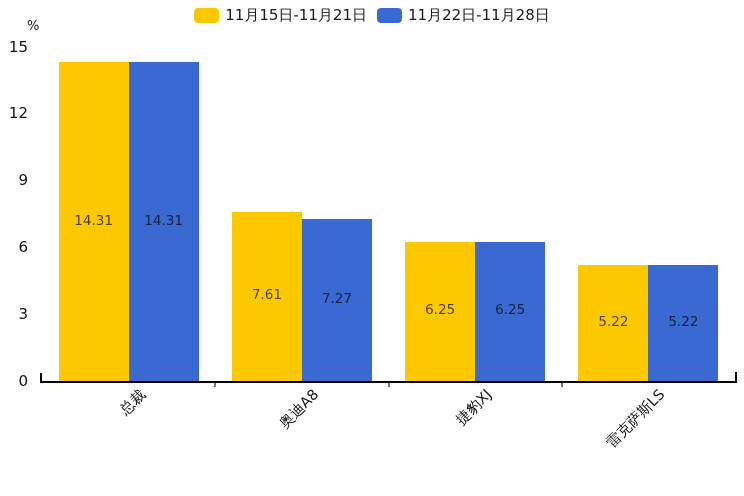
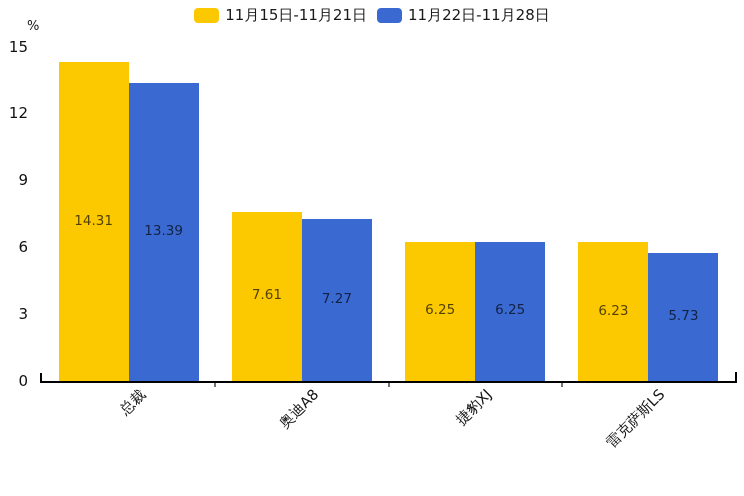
11月22日-11月28日/总裁: 14.31 -> 13.39
11月15日-11月21日/雷克萨斯LS: 5.22 -> 6.23
11月22日-11月28日/雷克萨斯LS: 5.22 -> 5.73
